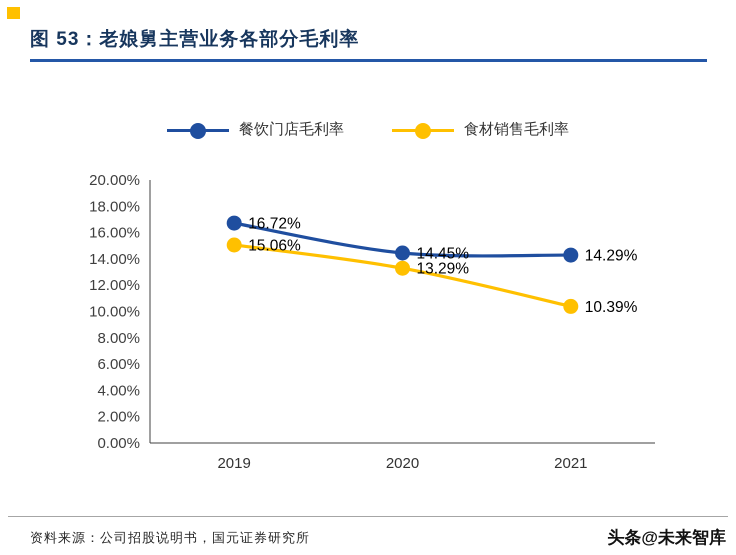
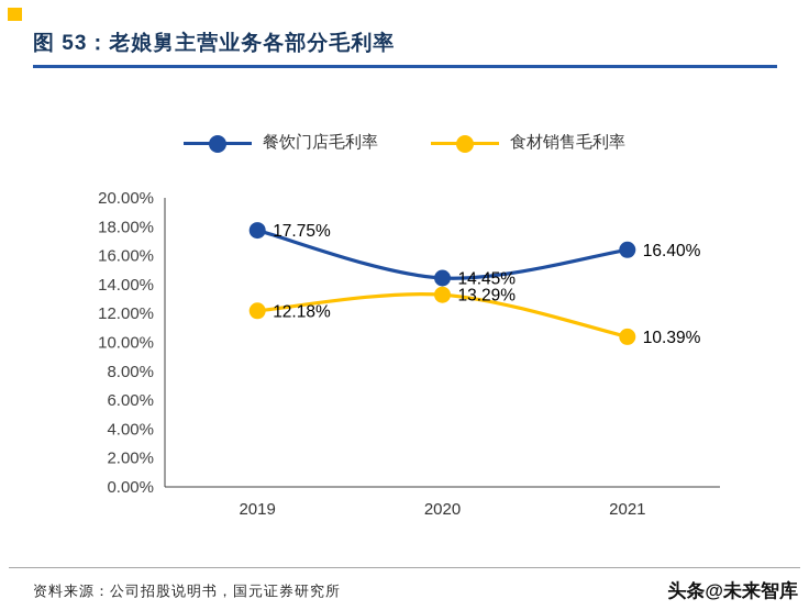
餐饮门店毛利率/2019: 16.72% -> 17.75%
食材销售毛利率/2019: 15.06% -> 12.18%
餐饮门店毛利率/2021: 14.29% -> 16.40%
